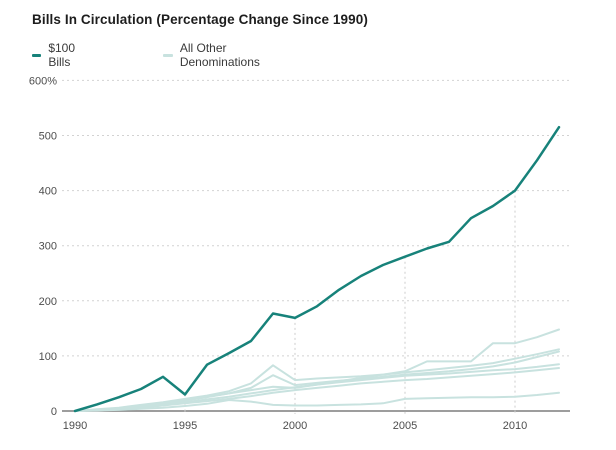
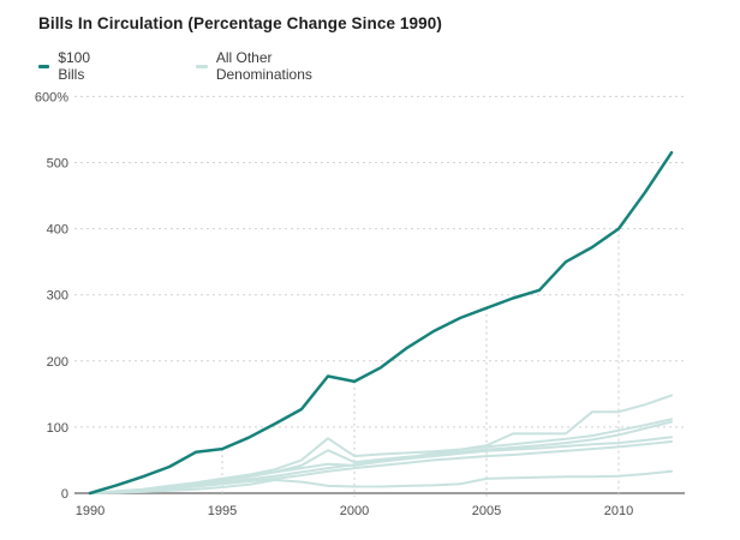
$100 Bills/1995: 30% -> 70%
